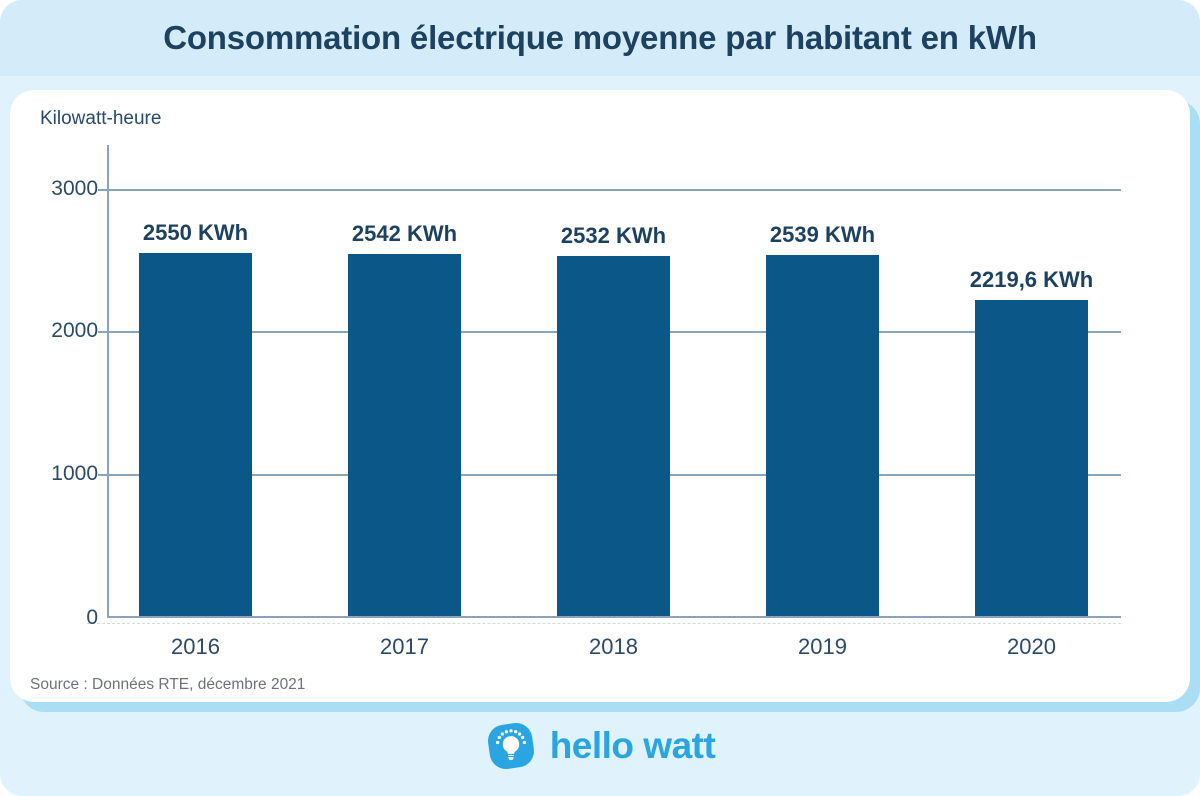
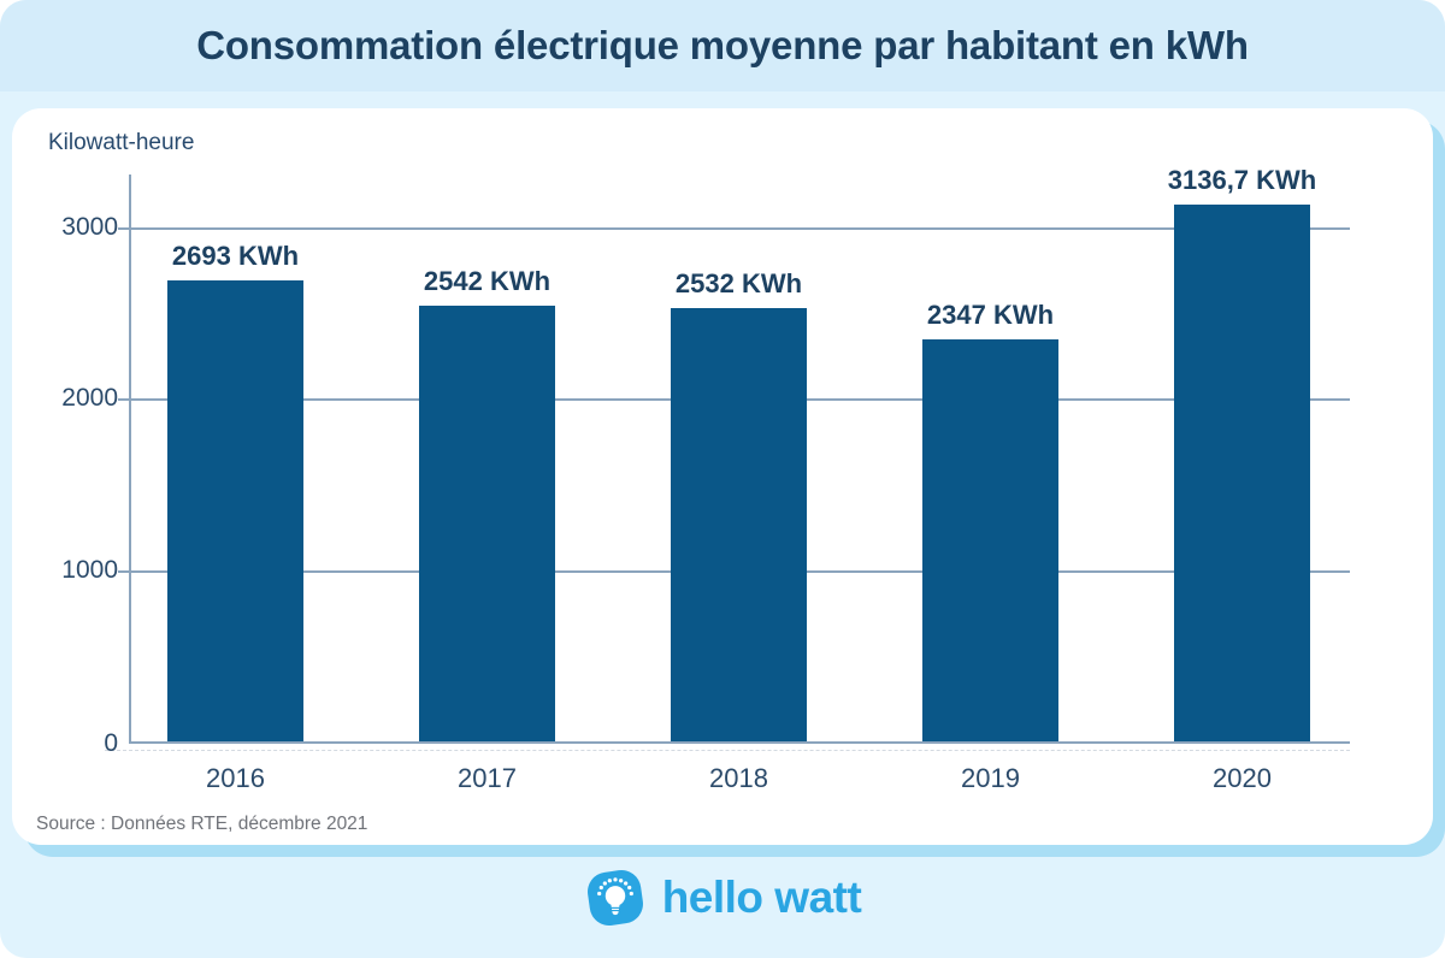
2016: 2550 -> 2693
2019: 2539 -> 2347
2020: 2219,6 -> 3136,7
